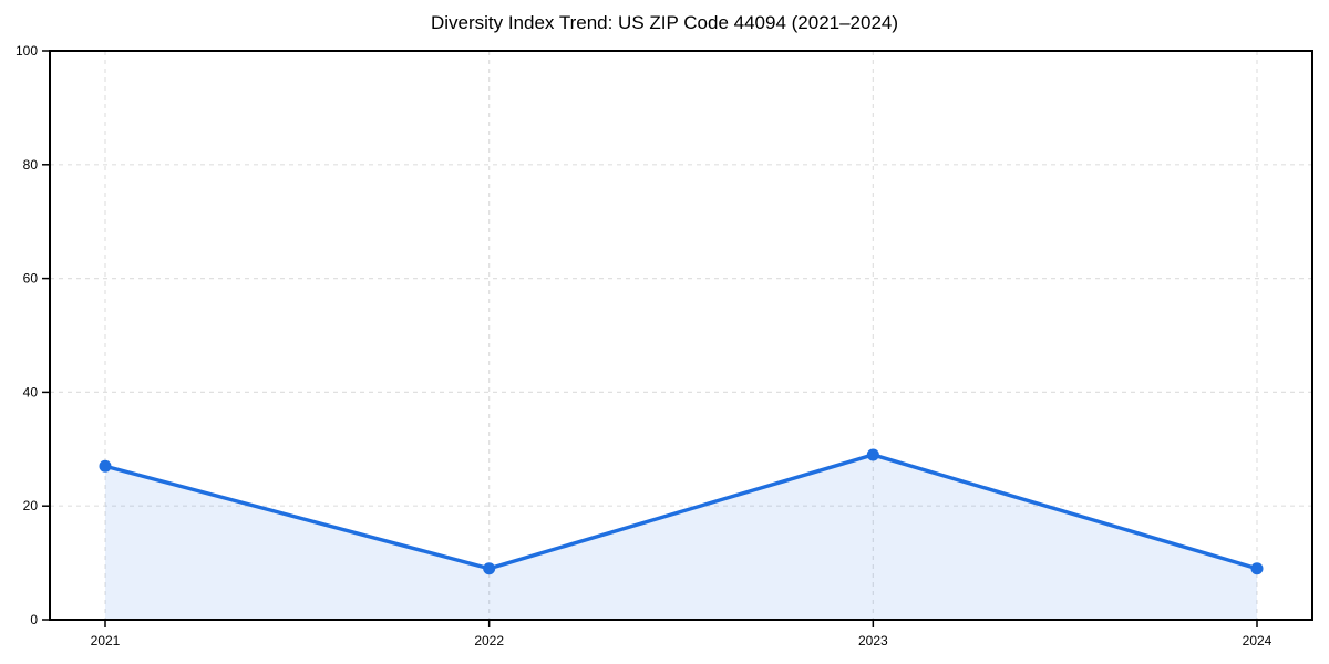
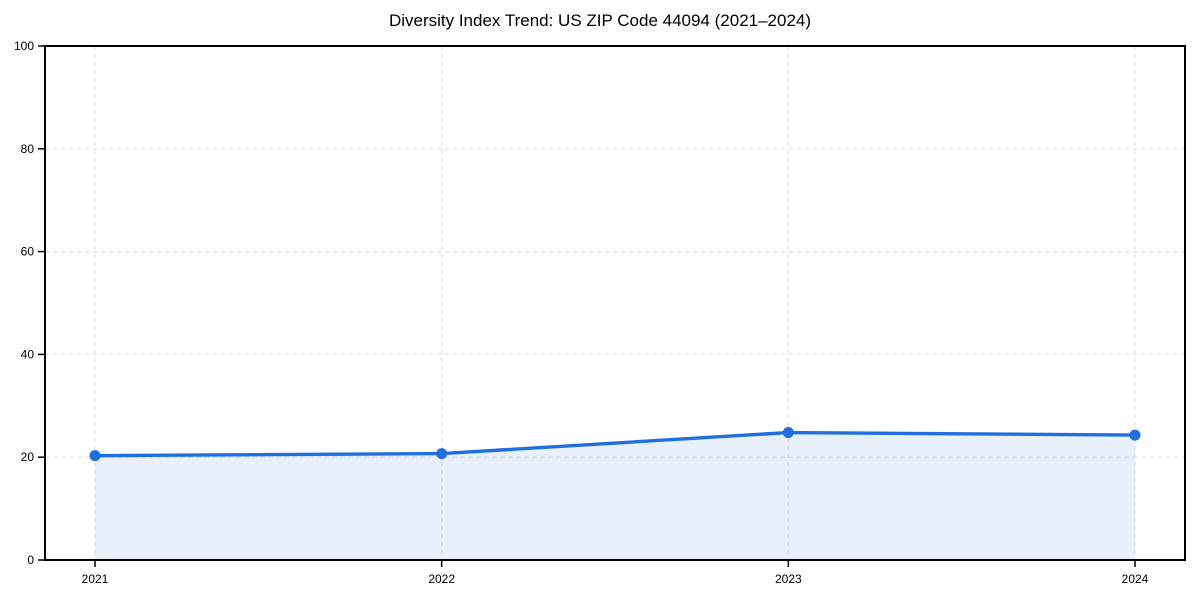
2021: 27 -> 20
2022: 9 -> 21
2023: 29 -> 25
2024: 9 -> 24
